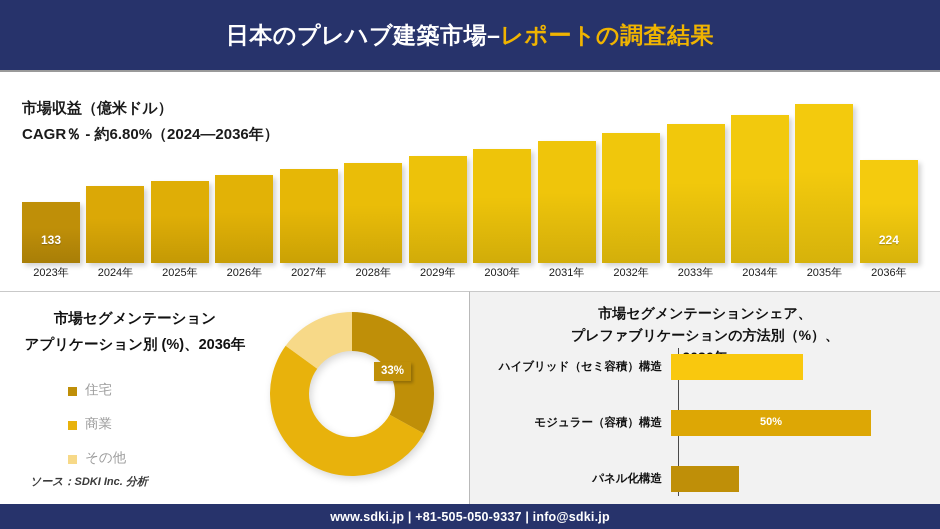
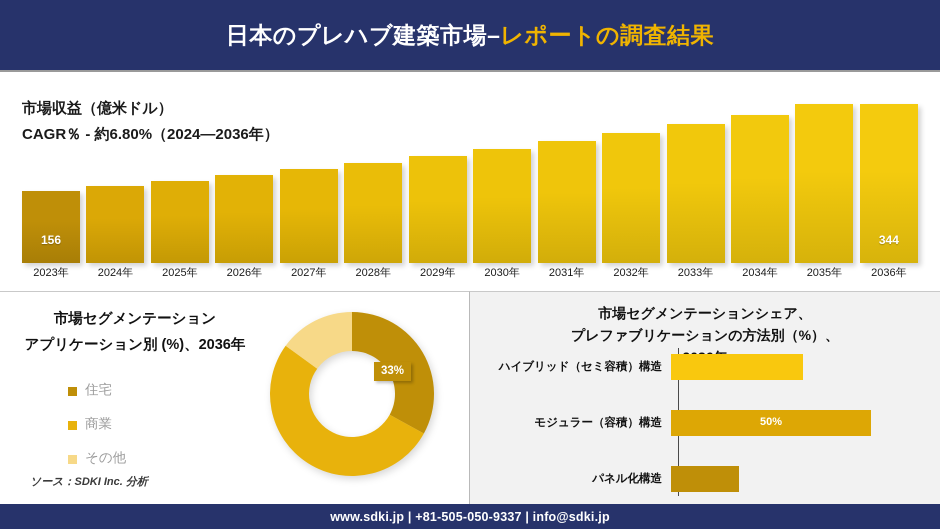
市場収益（億米ドル）/2023年: 133 -> 156
市場収益（億米ドル）/2036年: 224 -> 344
